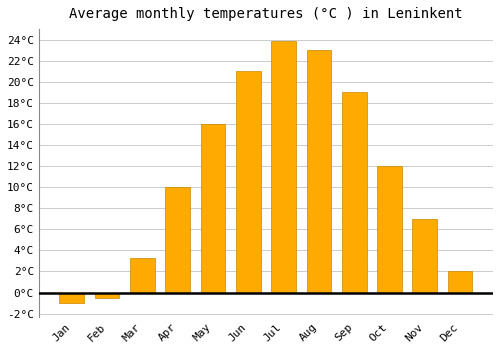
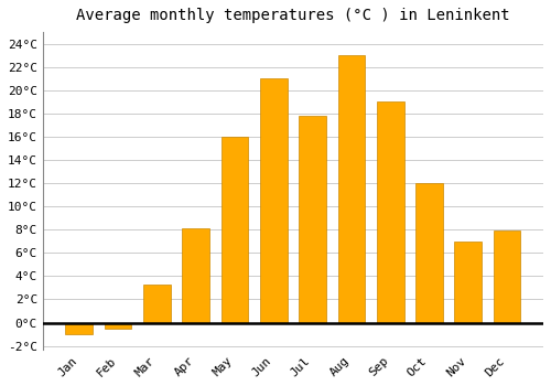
Apr: 10.0°C -> 8.1°C
Jul: 23.9°C -> 17.8°C
Dec: 2.0°C -> 7.9°C
